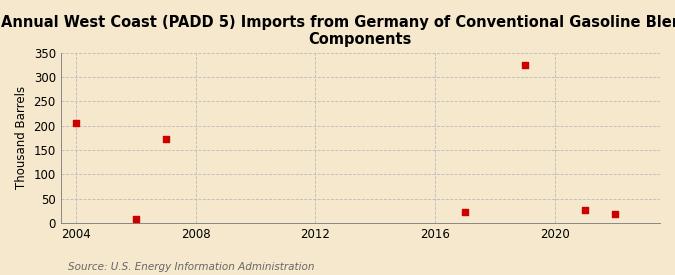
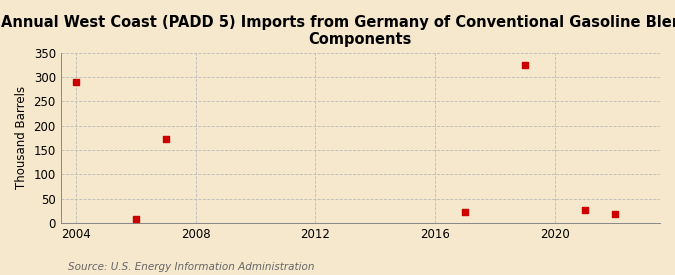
2004: 205 -> 290
